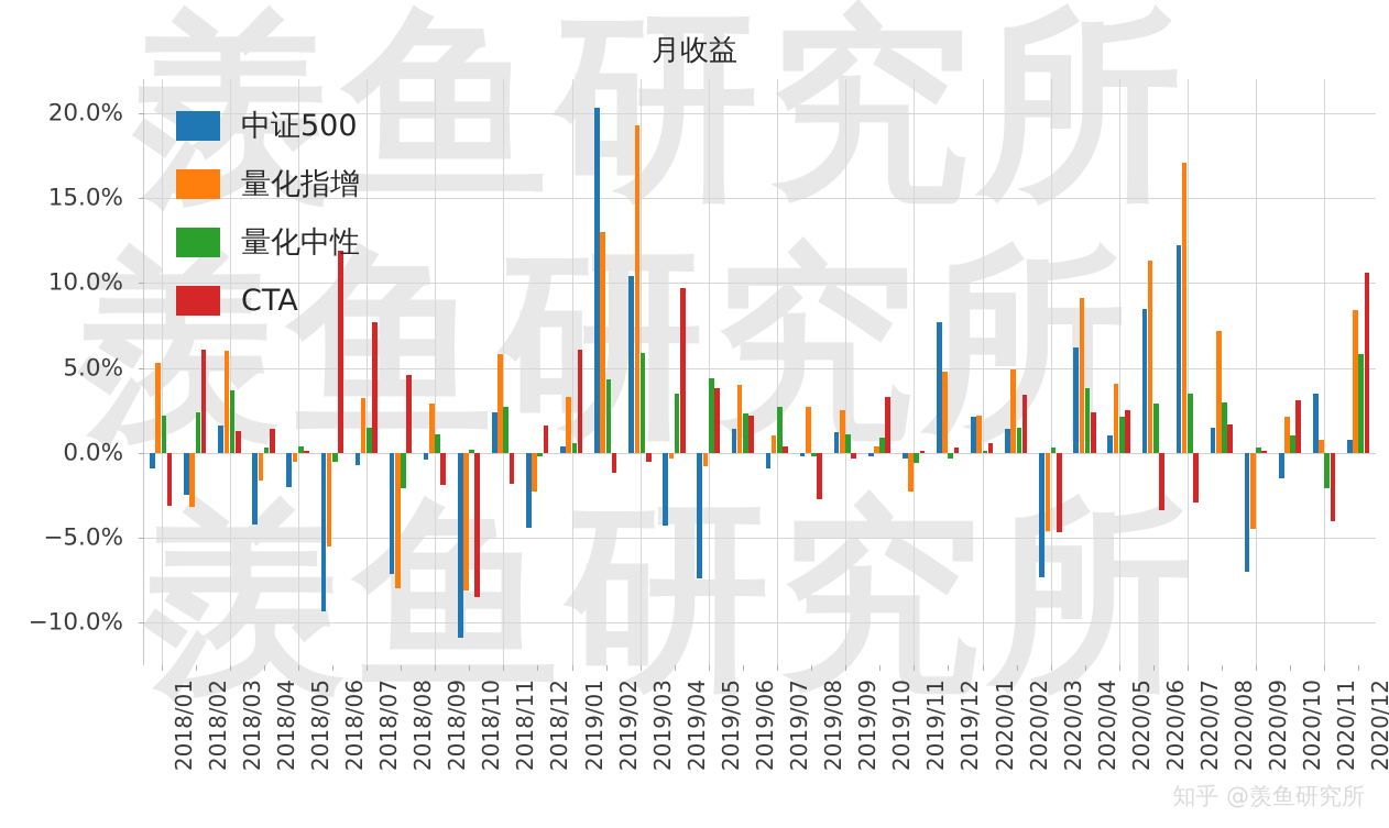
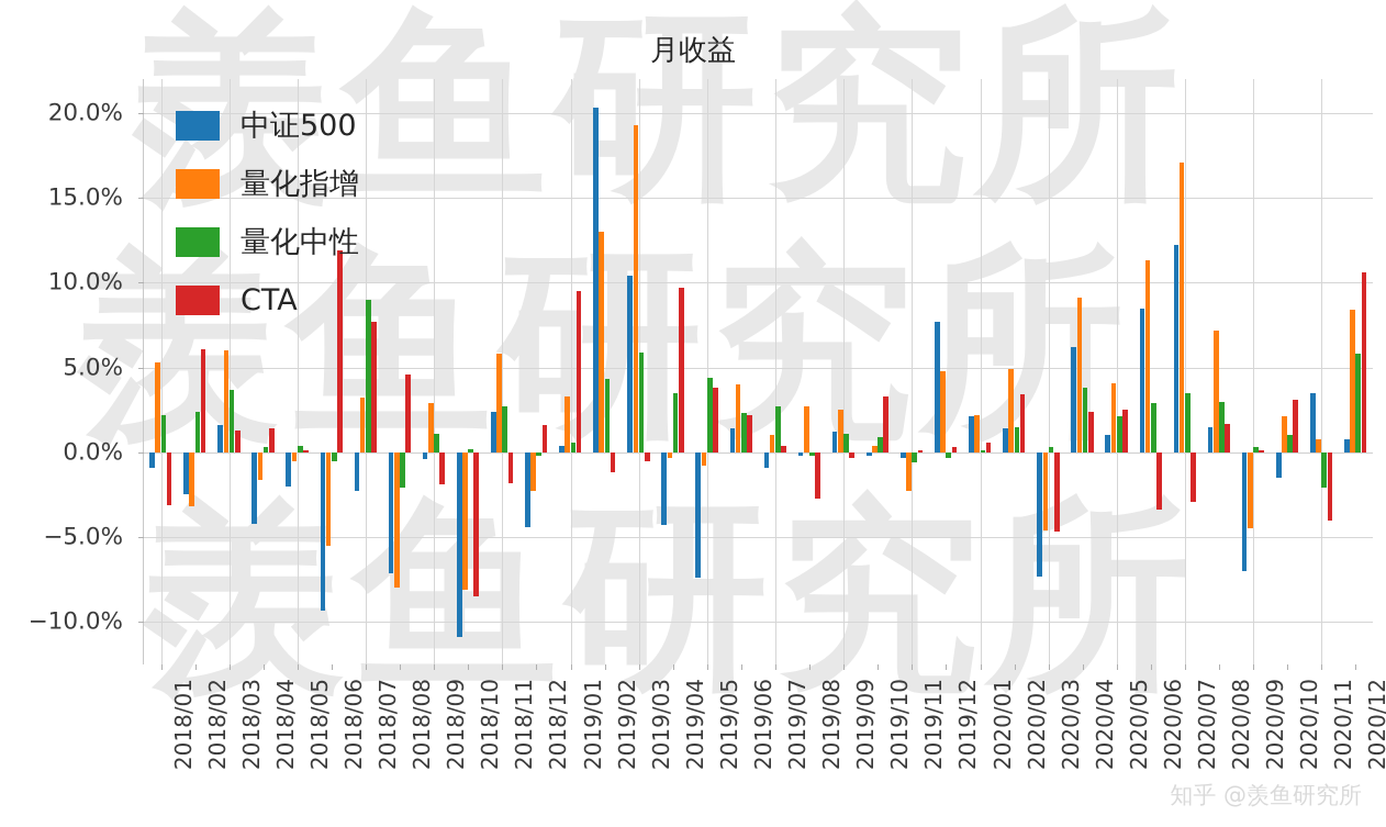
中证500/2018/07: -0.7% -> -2.3%
量化中性/2018/07: 1.5% -> 9.0%
CTA/2019/01: 6.1% -> 9.5%
